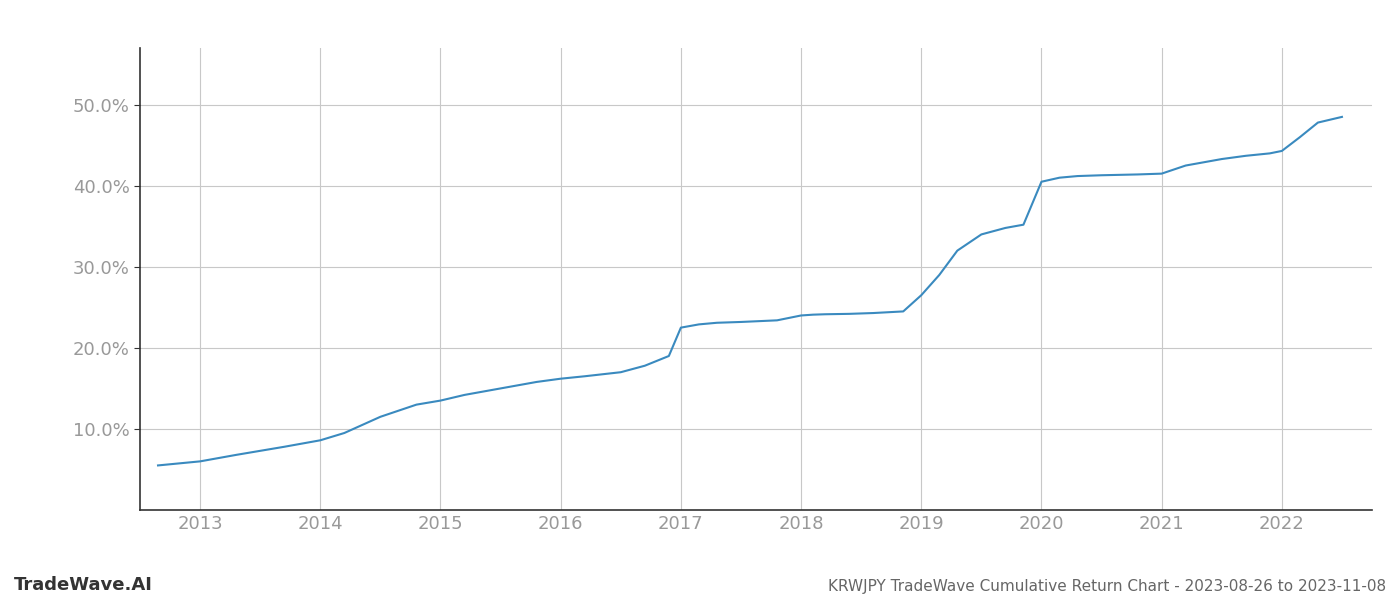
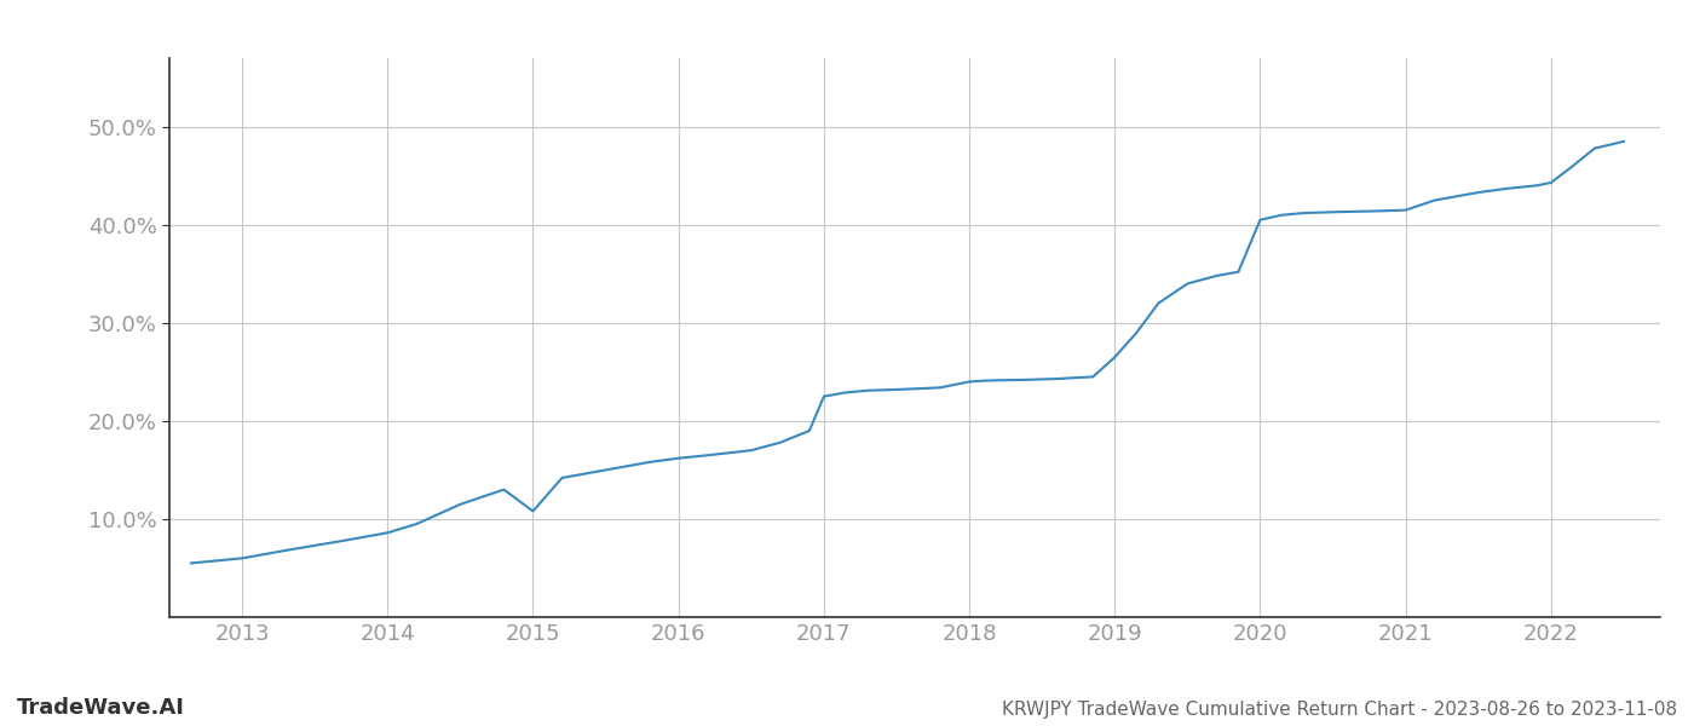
2015: 13.5% -> 10.8%
